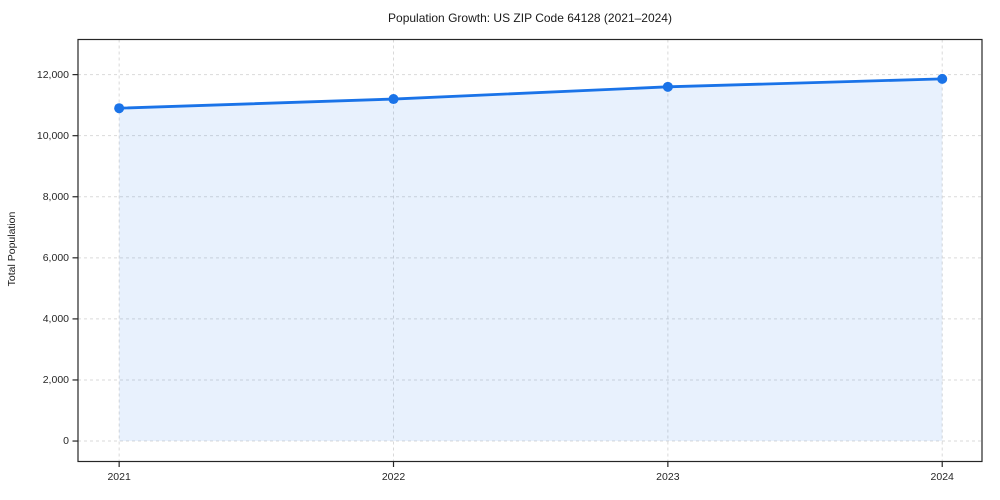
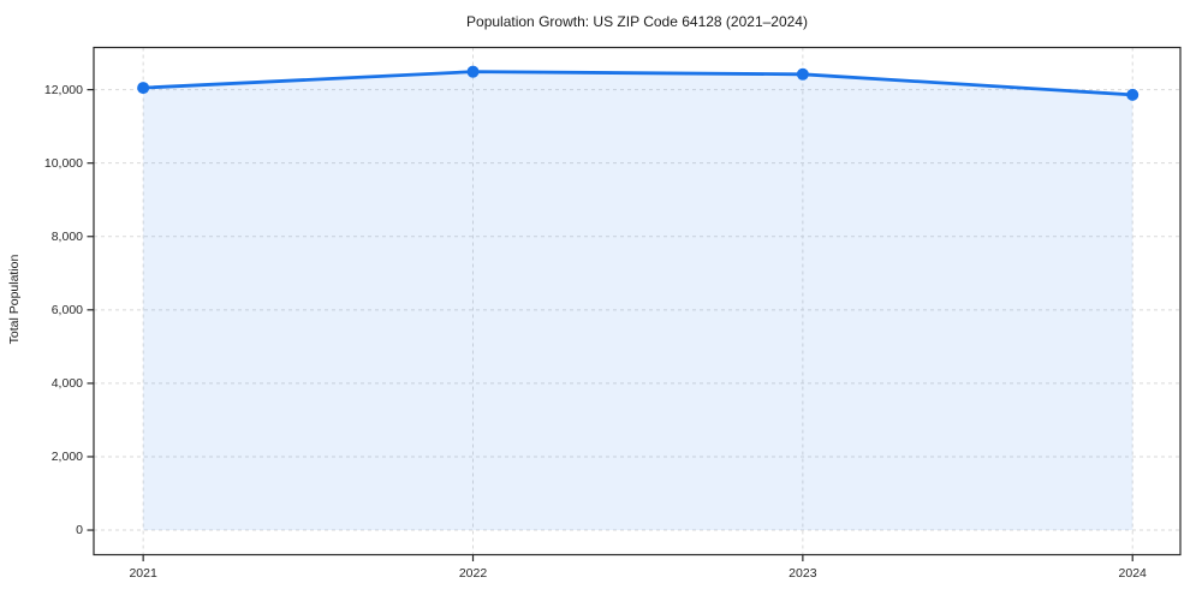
2021: 10900 -> 12000
2022: 11200 -> 12500
2023: 11600 -> 12400
